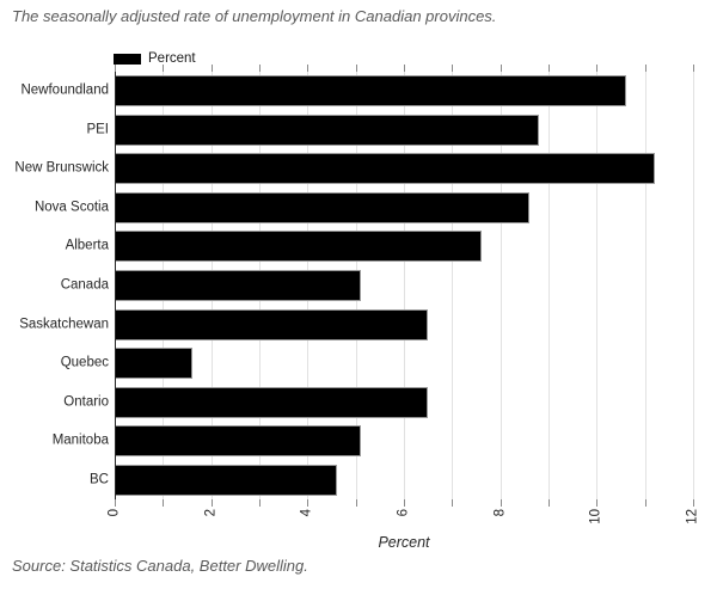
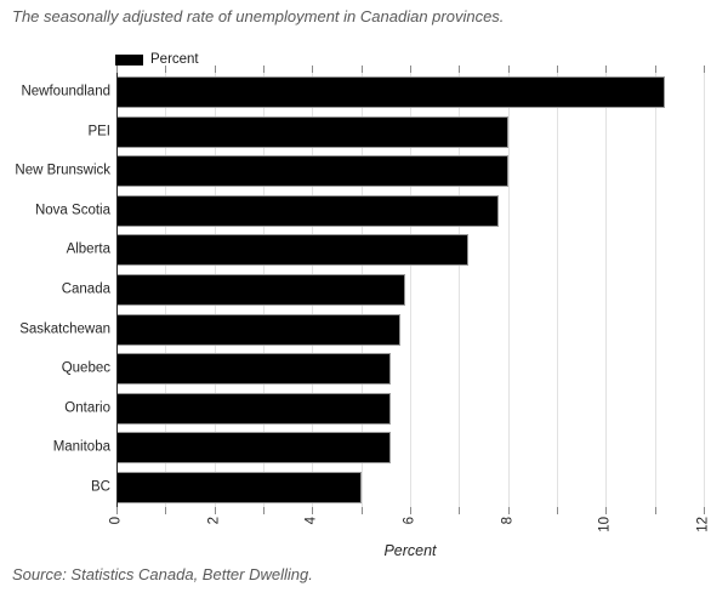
Newfoundland: 10.6 -> 11.2
PEI: 8.8 -> 8.0
New Brunswick: 11.2 -> 8.0
Nova Scotia: 8.6 -> 7.8
Alberta: 7.6 -> 7.2
Canada: 5.1 -> 5.9
Saskatchewan: 6.5 -> 5.8
Quebec: 1.6 -> 5.6
Ontario: 6.5 -> 5.6
Manitoba: 5.1 -> 5.6
BC: 4.6 -> 5.0
